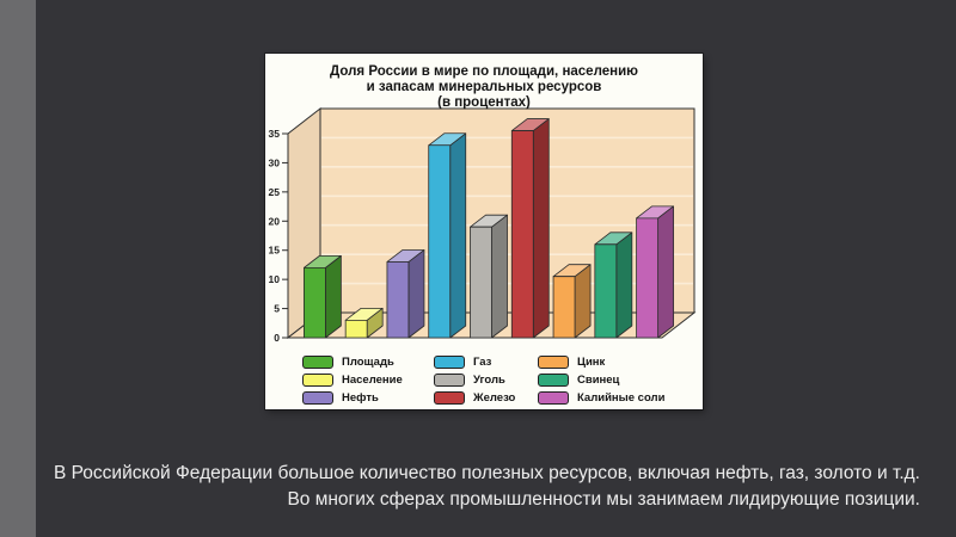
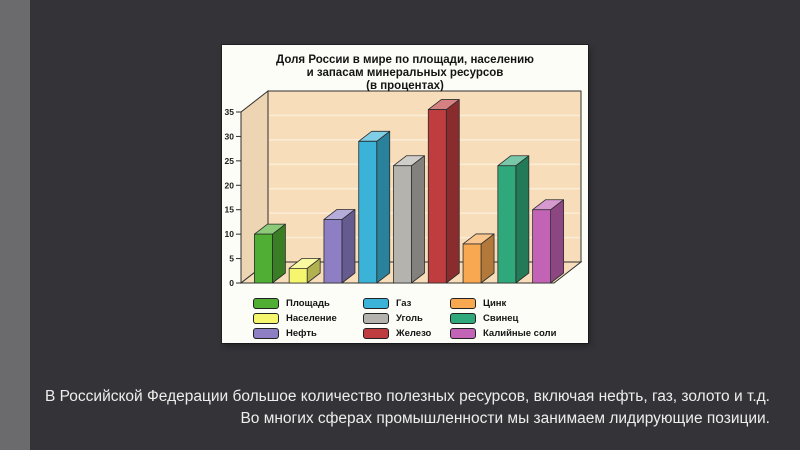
Площадь: 12 -> 10
Газ: 33 -> 29
Уголь: 19 -> 24
Цинк: 10 -> 8
Свинец: 16 -> 24
Калийные соли: 20 -> 15
